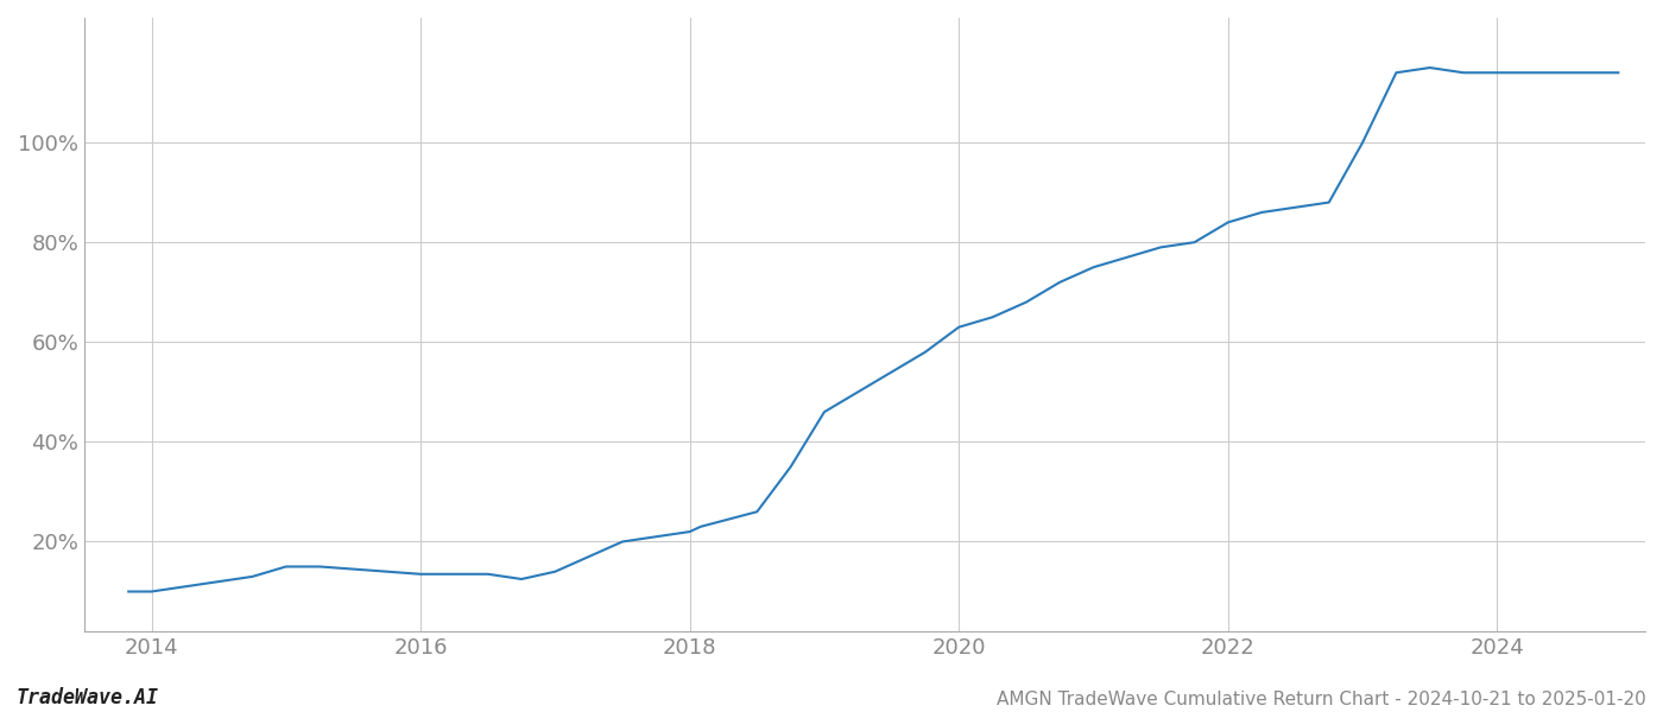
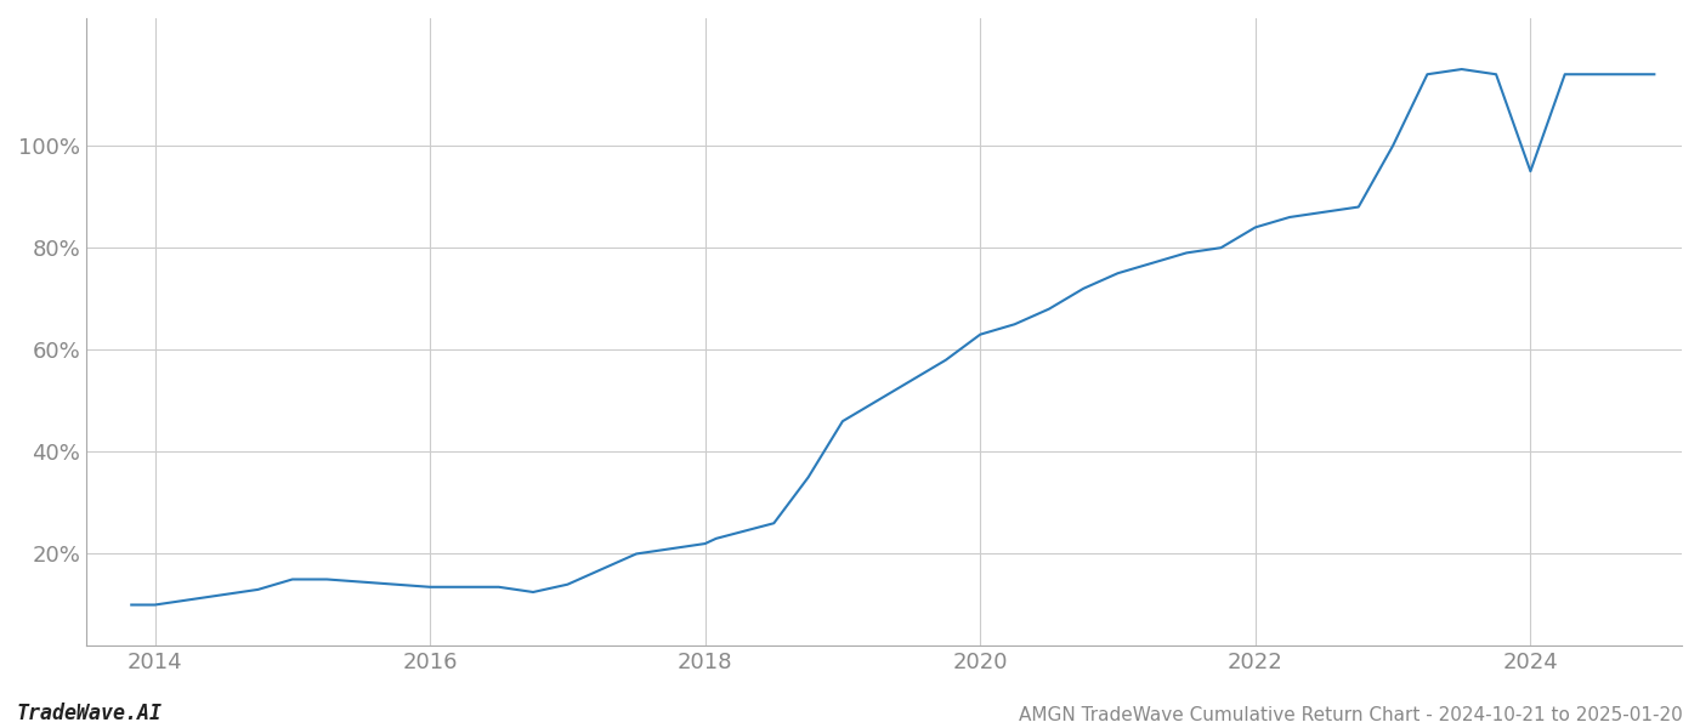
2024: 114.0% -> 95.0%
